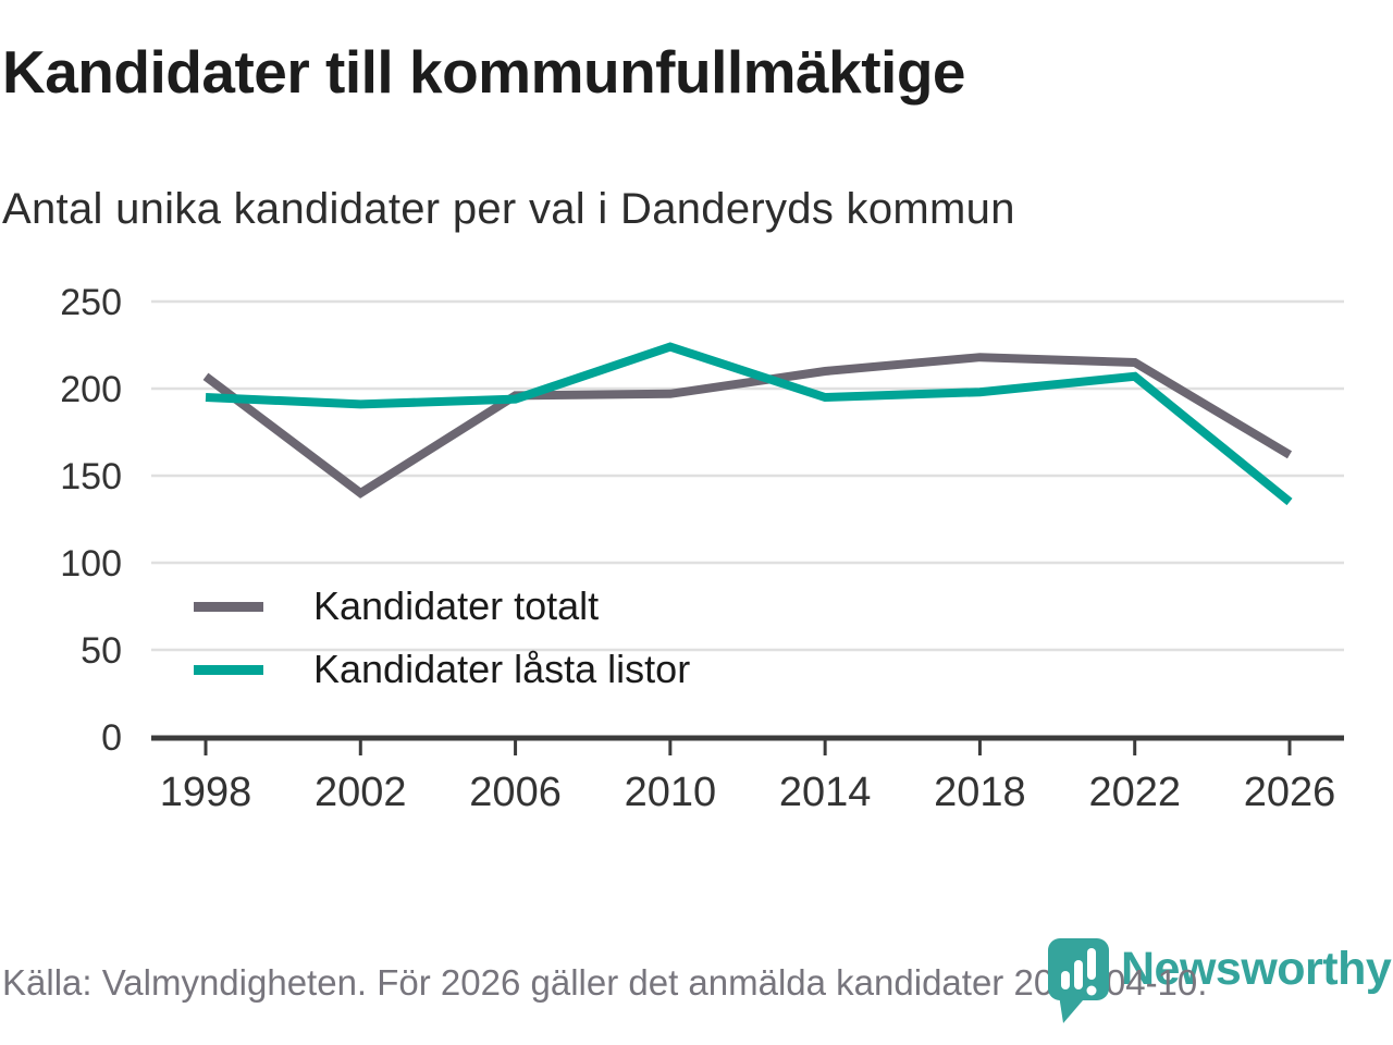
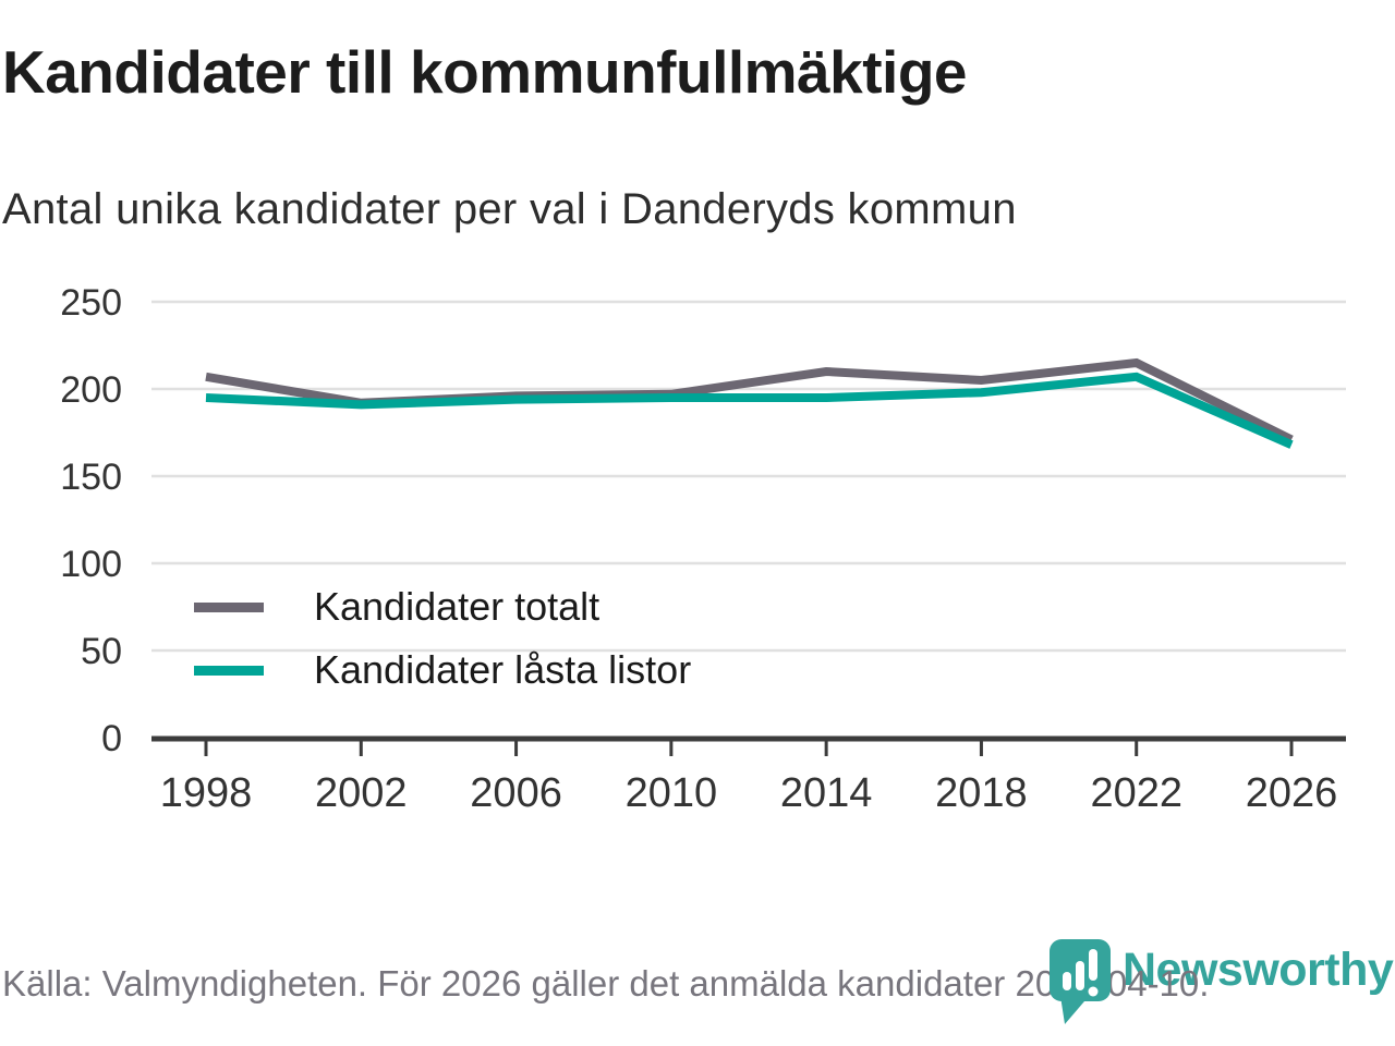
Kandidater totalt/2002: 140 -> 192
Kandidater låsta listor/2010: 224 -> 195
Kandidater totalt/2018: 218 -> 205
Kandidater totalt/2026: 162 -> 171
Kandidater låsta listor/2026: 135 -> 168
